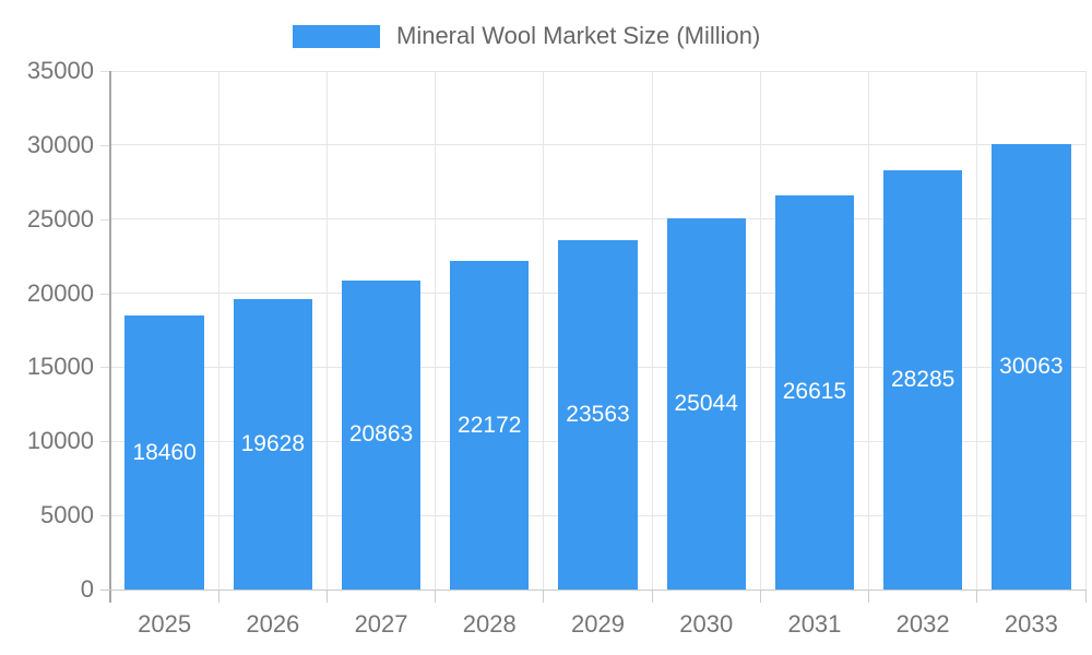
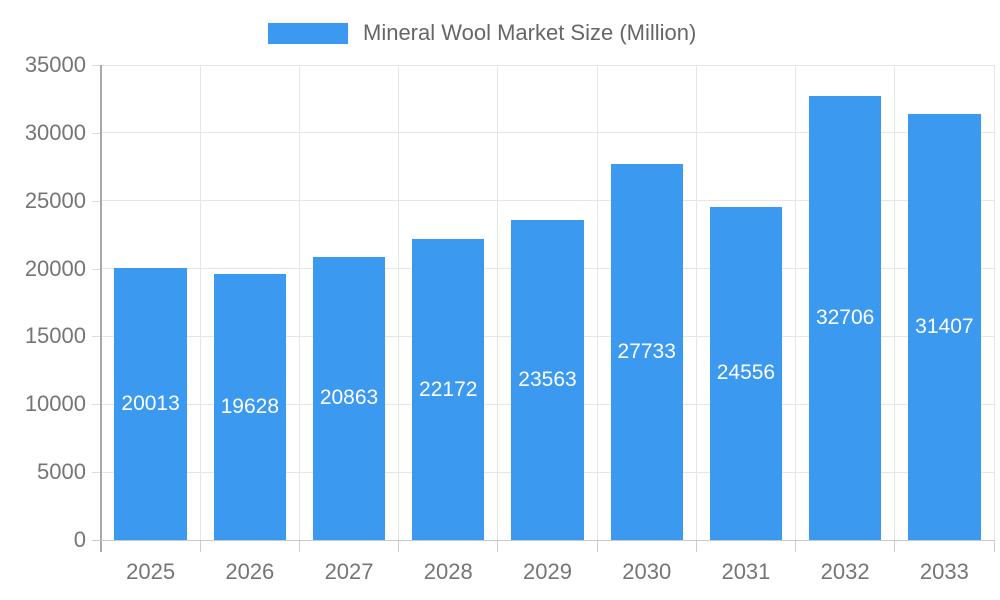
2025: 18460 -> 20013
2030: 25044 -> 27733
2031: 26615 -> 24556
2032: 28285 -> 32706
2033: 30063 -> 31407
